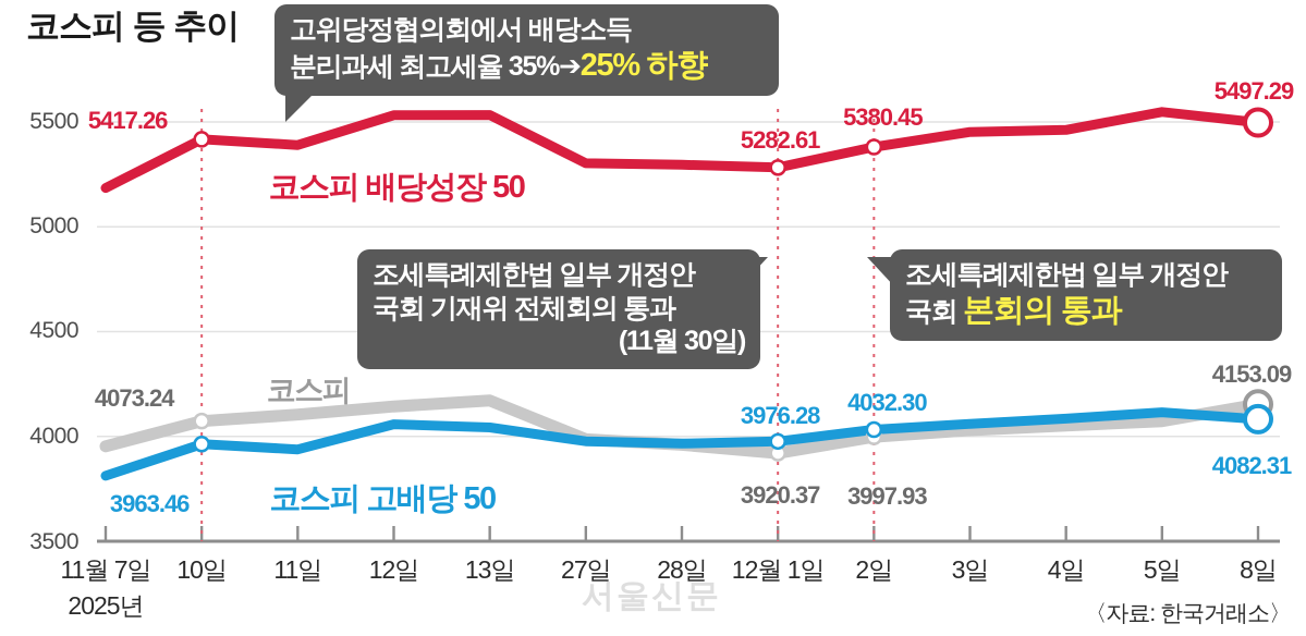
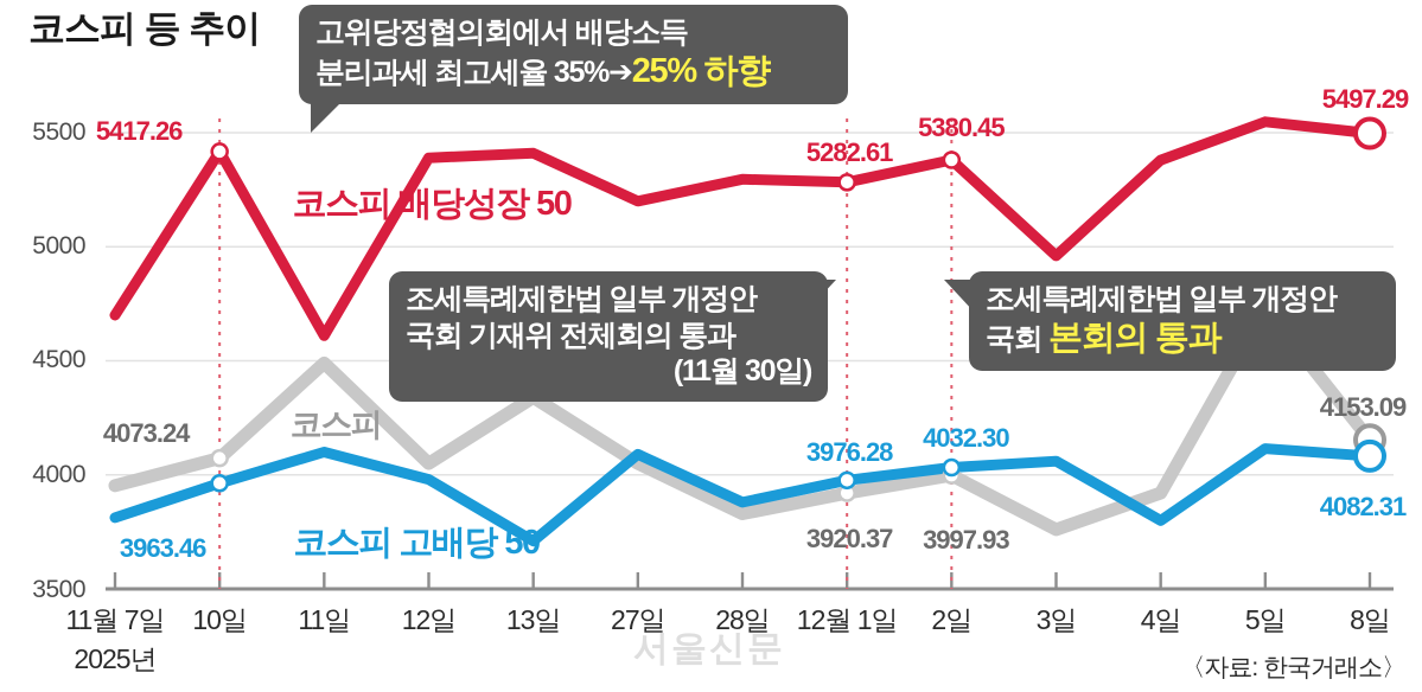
코스피 배당성장 50/11월 7일: 5180 -> 4700
코스피 배당성장 50/11일: 5390 -> 4610
코스피 고배당 50/11일: 3940 -> 4100
코스피/11일: 4100 -> 4490
코스피 배당성장 50/12일: 5530 -> 5390
코스피 고배당 50/12일: 4060 -> 3980
코스피/12일: 4140 -> 4050
코스피 배당성장 50/13일: 5530 -> 5410
코스피 고배당 50/13일: 4040 -> 3710
코스피/13일: 4170 -> 4340
코스피 배당성장 50/27일: 5300 -> 5200
코스피 고배당 50/27일: 3980 -> 4090
코스피/27일: 3990 -> 4050
코스피 고배당 50/28일: 3970 -> 3880
코스피/28일: 3960 -> 3830
코스피 배당성장 50/3일: 5450 -> 4960
코스피/3일: 4030 -> 3760
코스피 배당성장 50/4일: 5460 -> 5380
코스피 고배당 50/4일: 4080 -> 3800
코스피/4일: 4050 -> 3920
코스피/5일: 4070 -> 4730
